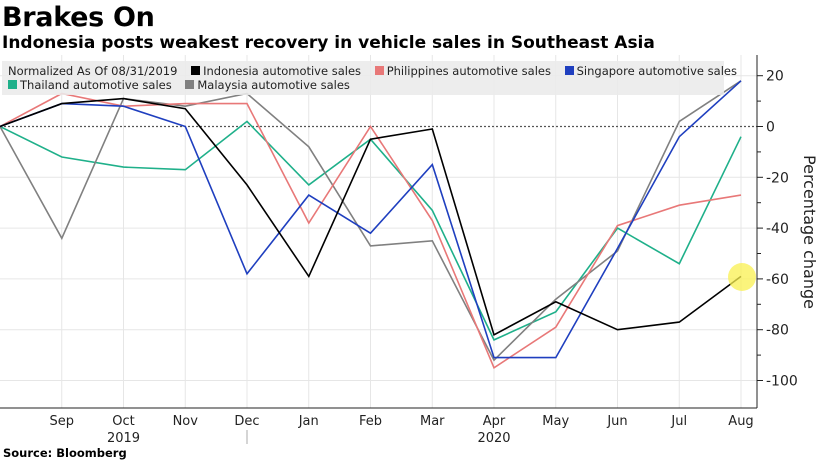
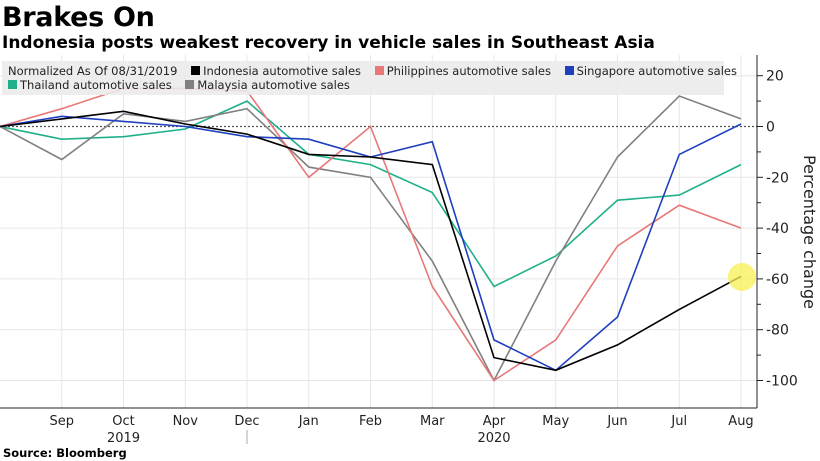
Indonesia automotive sales/Sep: 9 -> 3
Philippines automotive sales/Sep: 13 -> 7
Singapore automotive sales/Sep: 9 -> 4
Thailand automotive sales/Sep: -12 -> -5
Malaysia automotive sales/Sep: -44 -> -13
Indonesia automotive sales/Oct: 11 -> 6
Philippines automotive sales/Oct: 8 -> 15
Singapore automotive sales/Oct: 8 -> 2
Thailand automotive sales/Oct: -16 -> -4
Malaysia automotive sales/Oct: 11 -> 5
Indonesia automotive sales/Nov: 7 -> 1
Philippines automotive sales/Nov: 9 -> 15
Thailand automotive sales/Nov: -17 -> -1
Malaysia automotive sales/Nov: 8 -> 2
Indonesia automotive sales/Dec: -23 -> -3
Philippines automotive sales/Dec: 9 -> 14
Singapore automotive sales/Dec: -58 -> -4
Thailand automotive sales/Dec: 2 -> 10
Malaysia automotive sales/Dec: 13 -> 7
Indonesia automotive sales/Jan: -59 -> -11
Philippines automotive sales/Jan: -38 -> -20
Singapore automotive sales/Jan: -27 -> -5
Thailand automotive sales/Jan: -23 -> -11
Malaysia automotive sales/Jan: -8 -> -16
Indonesia automotive sales/Feb: -5 -> -12
Singapore automotive sales/Feb: -42 -> -12
Thailand automotive sales/Feb: -5 -> -15
Malaysia automotive sales/Feb: -47 -> -20
Indonesia automotive sales/Mar: -1 -> -15
Philippines automotive sales/Mar: -37 -> -63
Singapore automotive sales/Mar: -15 -> -6
Thailand automotive sales/Mar: -33 -> -26
Malaysia automotive sales/Mar: -45 -> -53
Indonesia automotive sales/Apr: -82 -> -91
Philippines automotive sales/Apr: -95 -> -100
Singapore automotive sales/Apr: -91 -> -84
Thailand automotive sales/Apr: -84 -> -63
Malaysia automotive sales/Apr: -92 -> -100
Indonesia automotive sales/May: -69 -> -96
Philippines automotive sales/May: -79 -> -84
Singapore automotive sales/May: -91 -> -96
Thailand automotive sales/May: -73 -> -51
Malaysia automotive sales/May: -68 -> -53
Indonesia automotive sales/Jun: -80 -> -86
Philippines automotive sales/Jun: -39 -> -47
Singapore automotive sales/Jun: -48 -> -75
Thailand automotive sales/Jun: -40 -> -29
Malaysia automotive sales/Jun: -49 -> -12
Indonesia automotive sales/Jul: -77 -> -72
Singapore automotive sales/Jul: -4 -> -11
Thailand automotive sales/Jul: -54 -> -27
Malaysia automotive sales/Jul: 2 -> 12
Philippines automotive sales/Aug: -27 -> -40
Singapore automotive sales/Aug: 18 -> 1
Thailand automotive sales/Aug: -4 -> -15
Malaysia automotive sales/Aug: 18 -> 3
